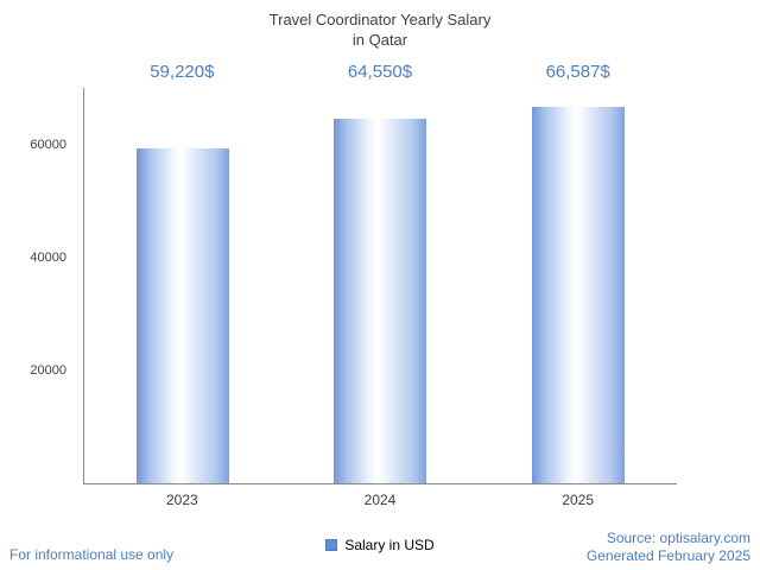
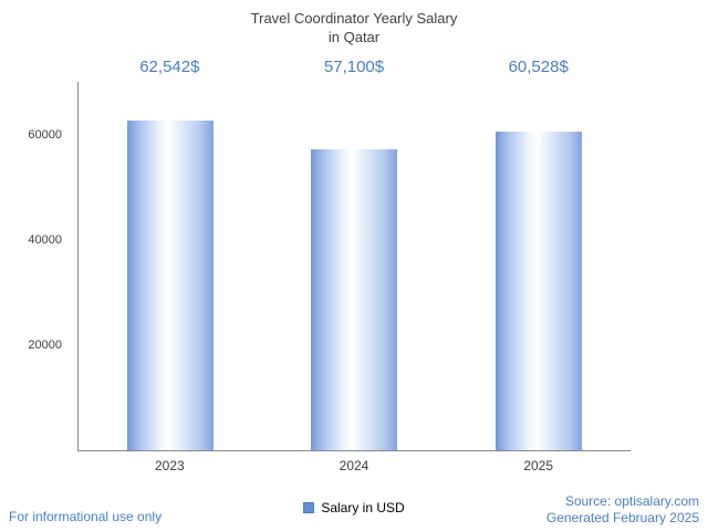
2023: 59,220 -> 62,542
2024: 64,550 -> 57,100
2025: 66,587 -> 60,528
